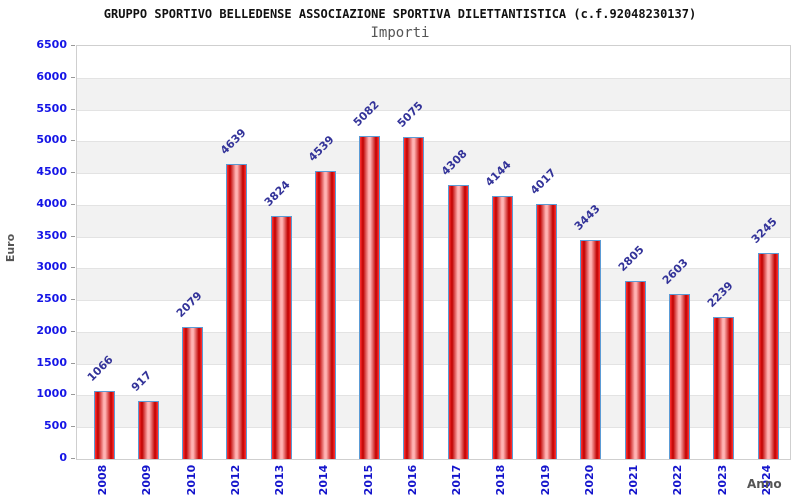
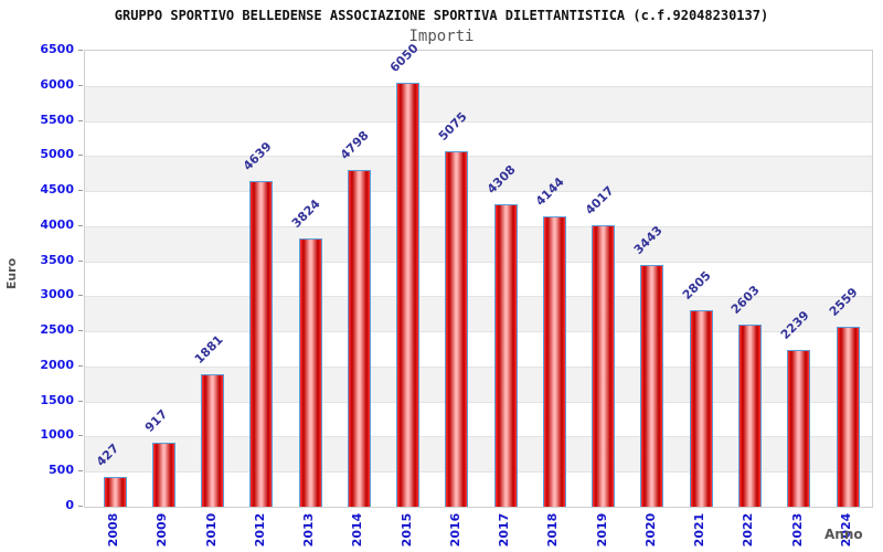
2008: 1066 -> 427
2010: 2079 -> 1881
2014: 4539 -> 4798
2015: 5082 -> 6050
2024: 3245 -> 2559
